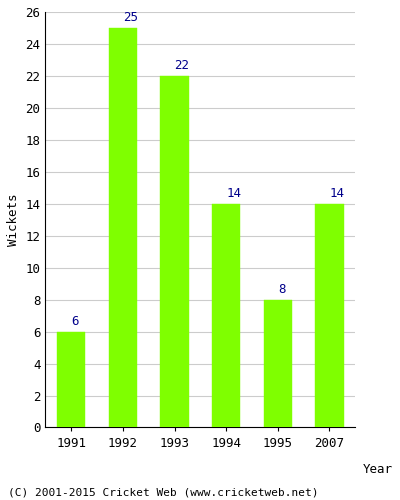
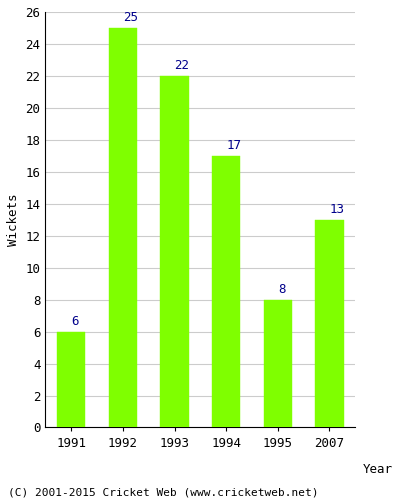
1994: 14 -> 17
2007: 14 -> 13
